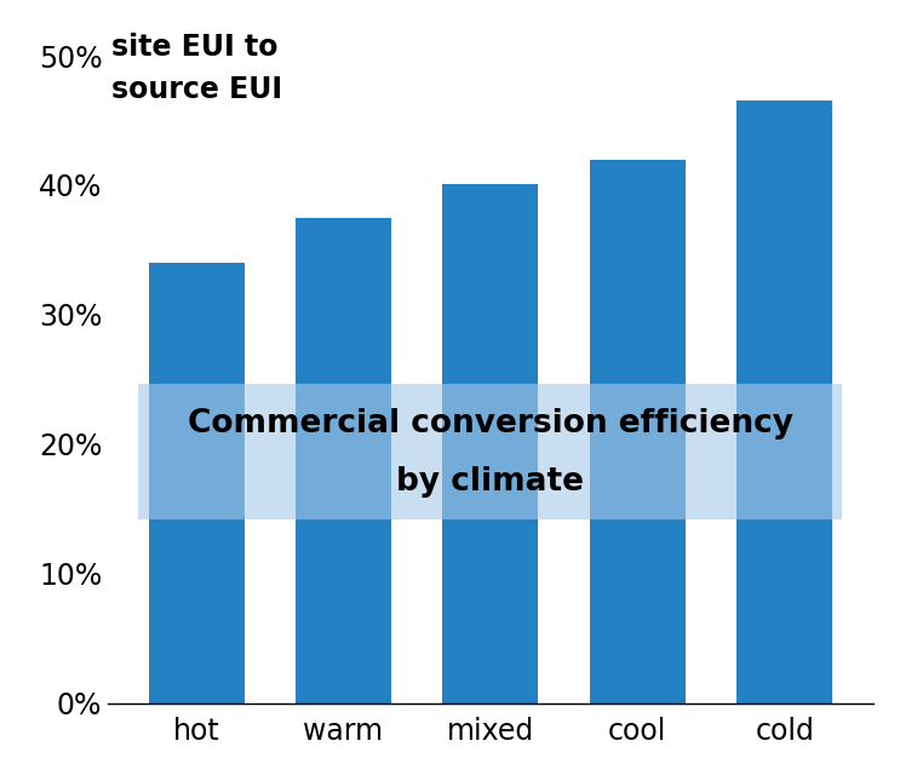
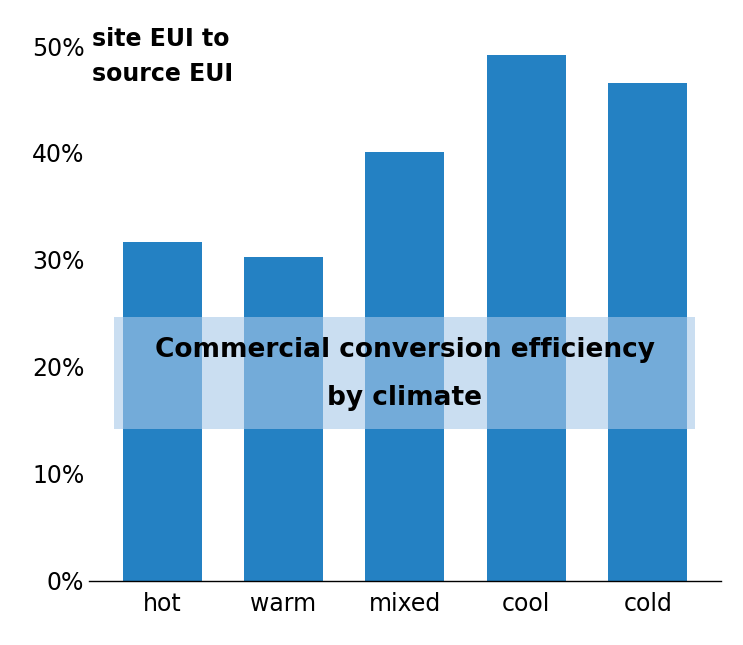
hot: 34.0% -> 31.7%
warm: 37.5% -> 30.3%
cool: 42.0% -> 49.2%
